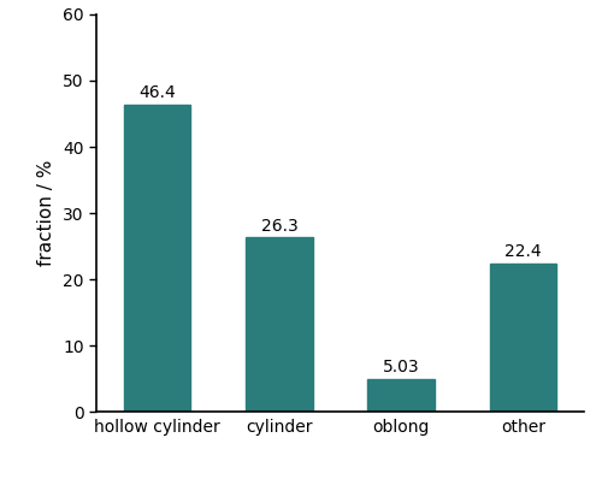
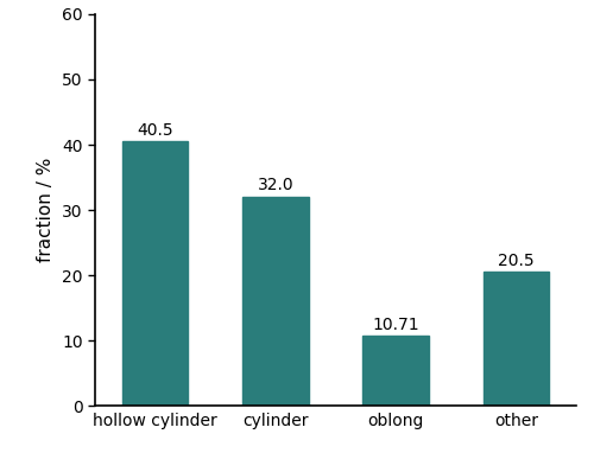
hollow cylinder: 46.4 -> 40.5
cylinder: 26.3 -> 32.0
oblong: 5.03 -> 10.71
other: 22.4 -> 20.5
